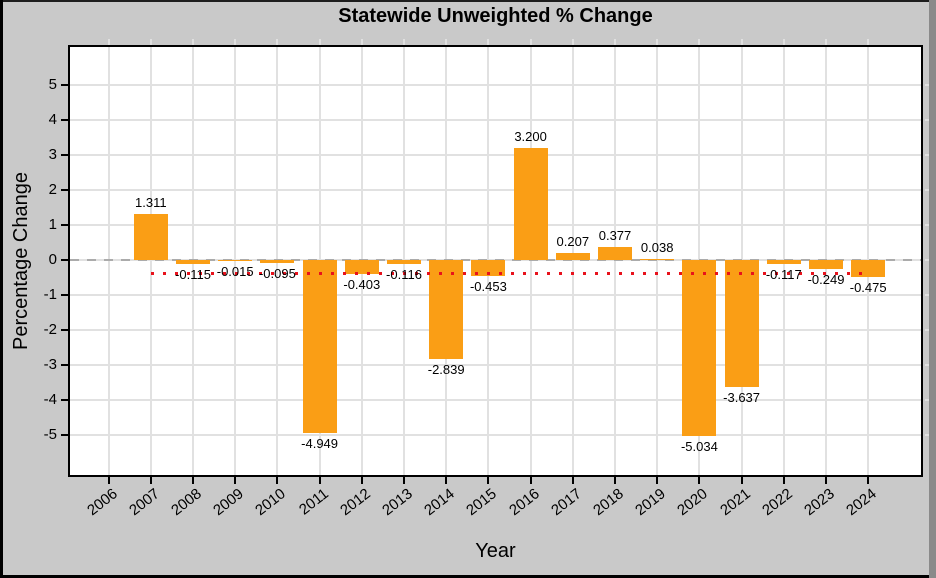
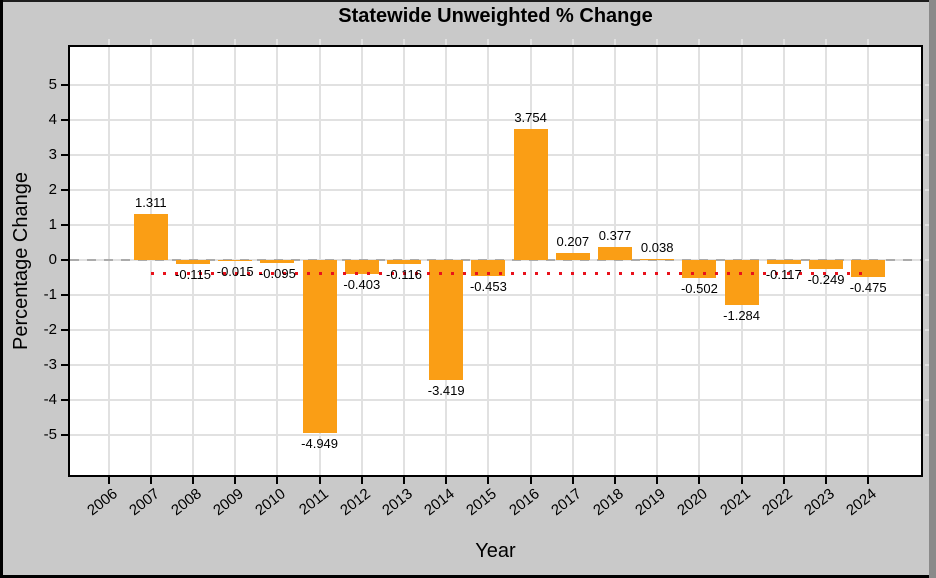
2014: -2.839 -> -3.419
2016: 3.200 -> 3.754
2020: -5.034 -> -0.502
2021: -3.637 -> -1.284
